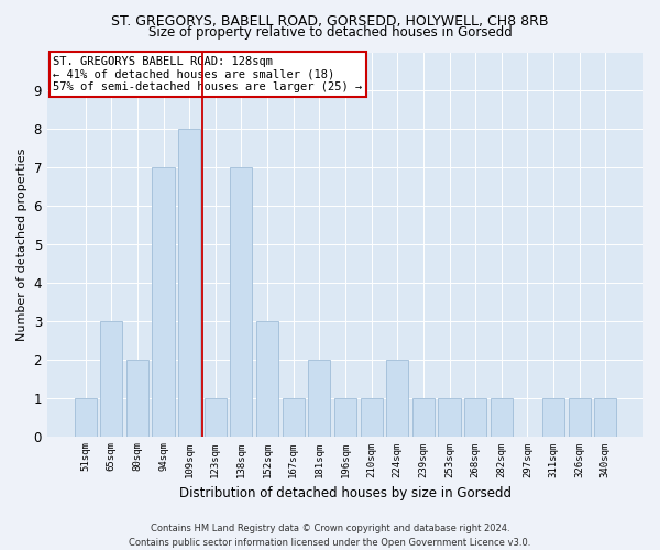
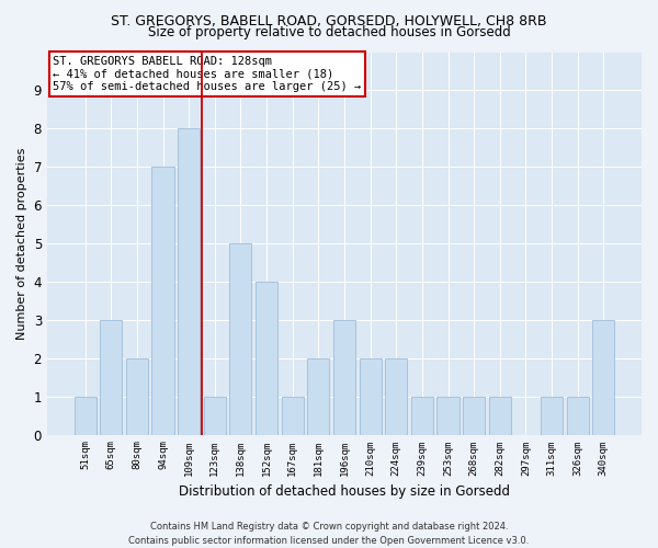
138sqm: 7 -> 5
152sqm: 3 -> 4
196sqm: 1 -> 3
210sqm: 1 -> 2
340sqm: 1 -> 3
